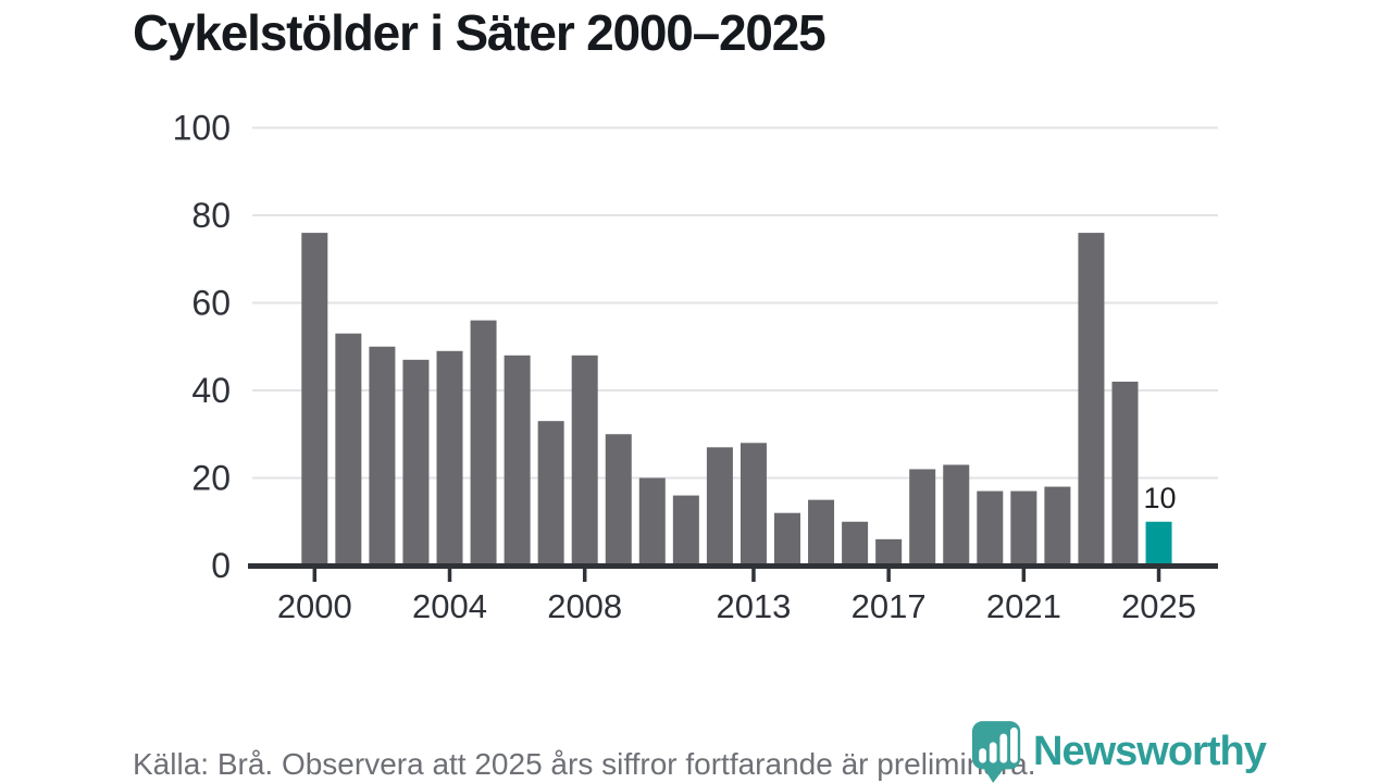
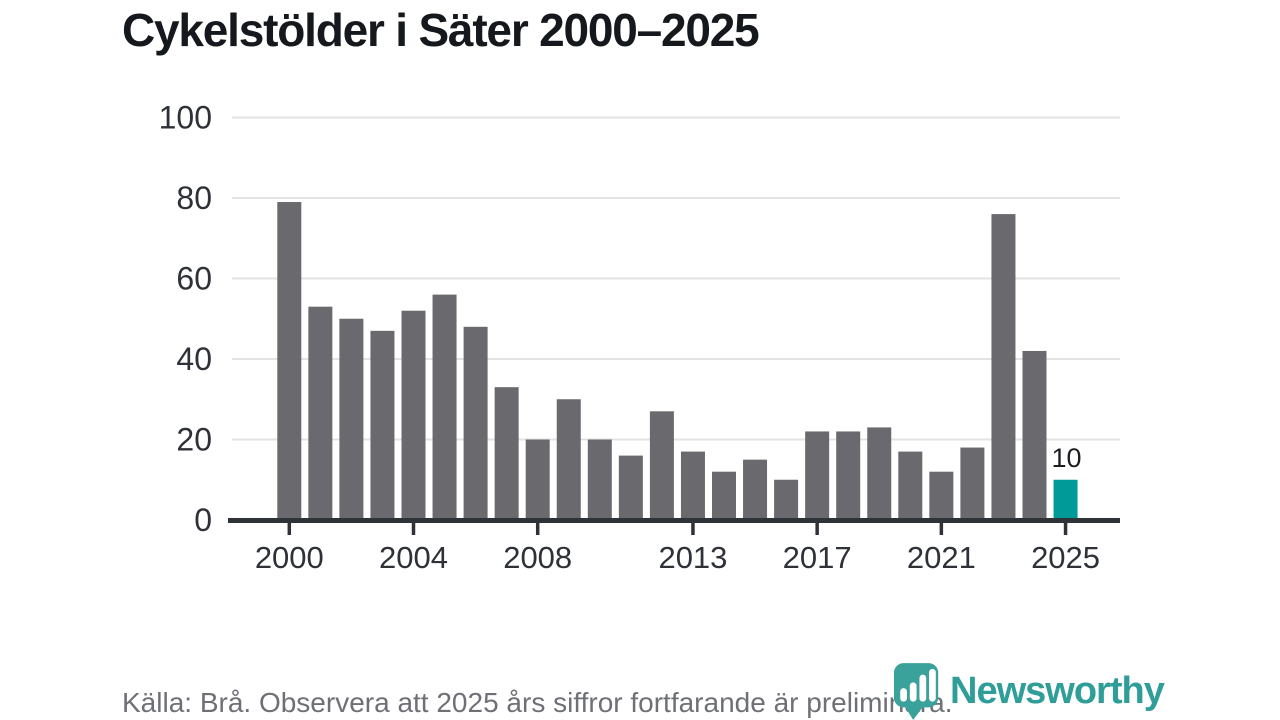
2000: 76 -> 79
2004: 49 -> 52
2008: 48 -> 20
2013: 28 -> 17
2017: 6 -> 22
2021: 17 -> 12
